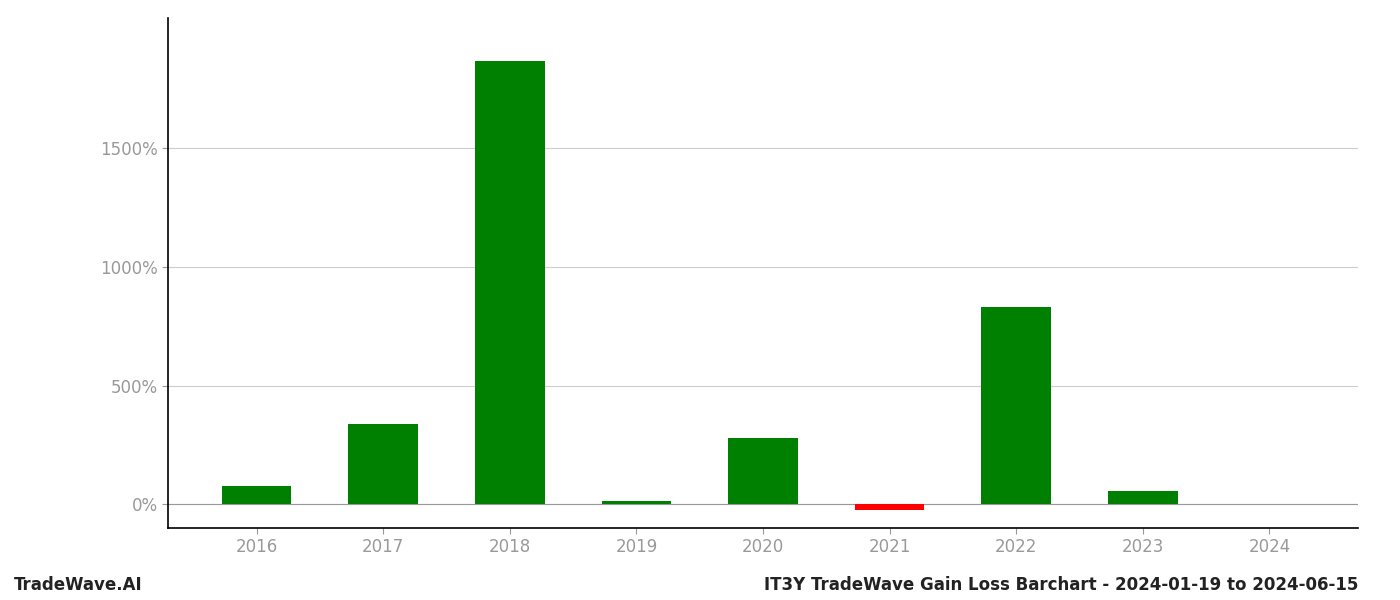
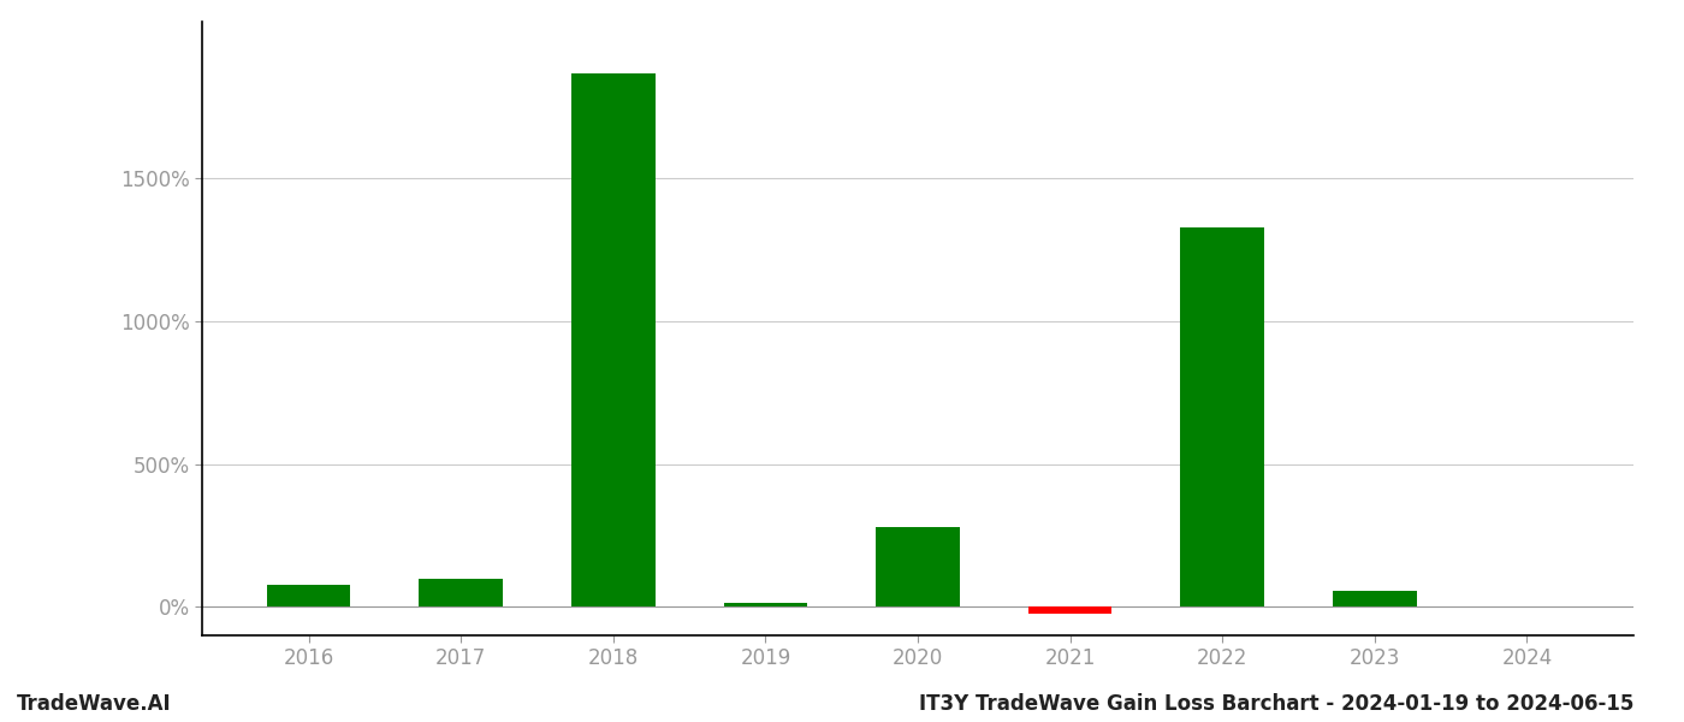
2017: 340% -> 100%
2022: 830% -> 1330%
